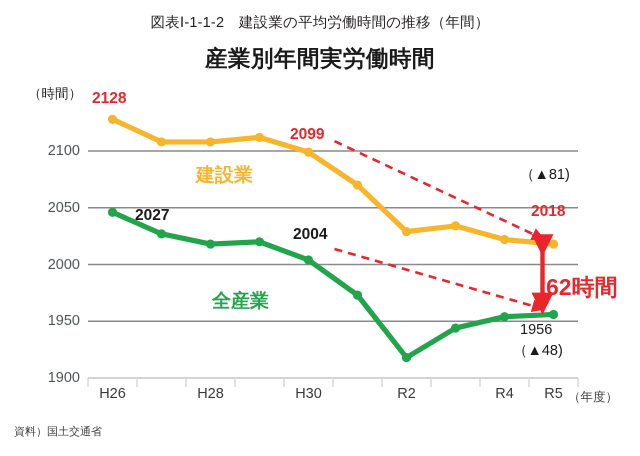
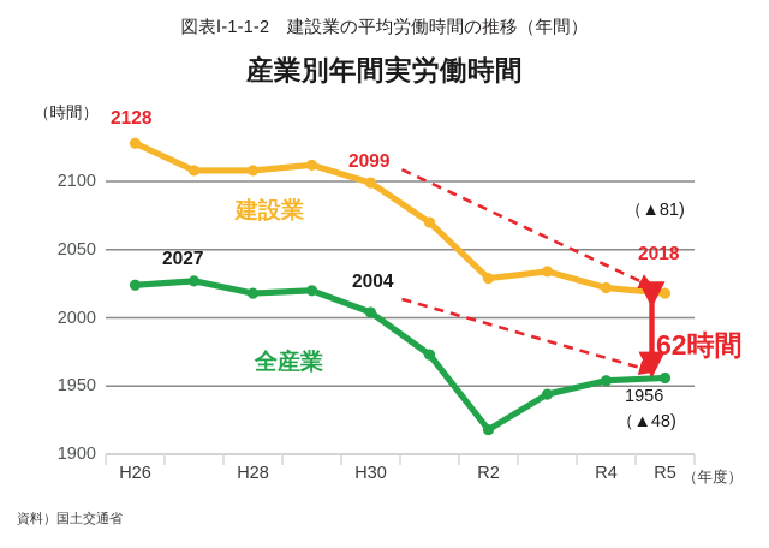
全産業/H26: 2046 -> 2024
